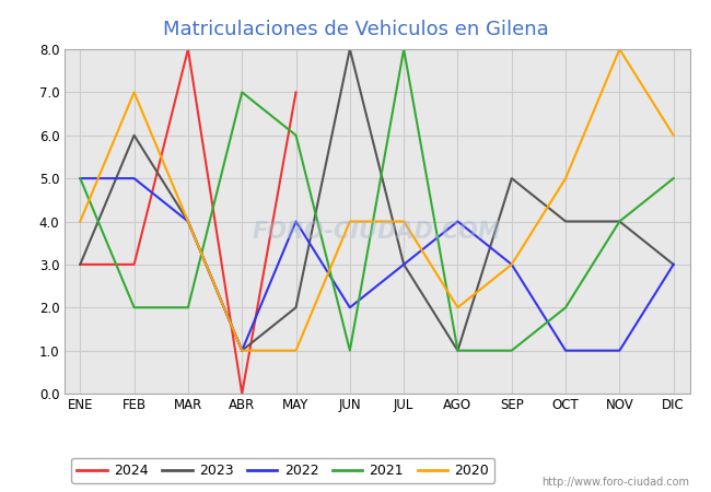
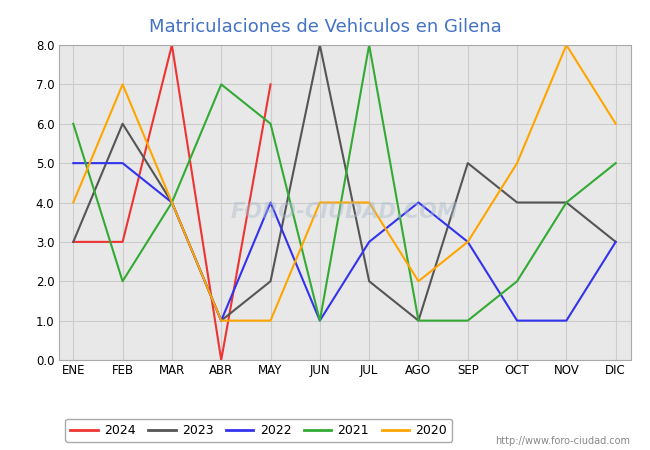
2021/ENE: 5 -> 6
2021/MAR: 2 -> 4
2022/JUN: 2 -> 1
2023/JUL: 3 -> 2
